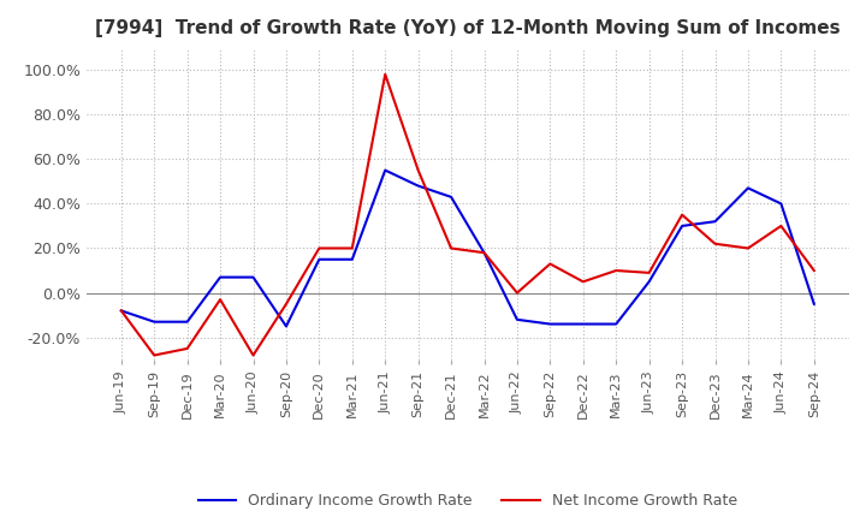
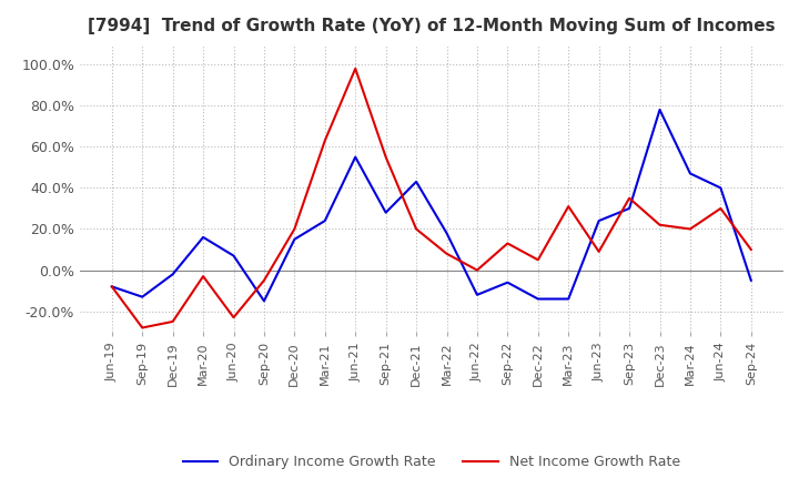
Ordinary Income Growth Rate/Dec-19: -13% -> -2%
Ordinary Income Growth Rate/Mar-20: 7% -> 16%
Net Income Growth Rate/Jun-20: -28% -> -23%
Ordinary Income Growth Rate/Mar-21: 15% -> 24%
Net Income Growth Rate/Mar-21: 20% -> 63%
Ordinary Income Growth Rate/Sep-21: 48% -> 28%
Net Income Growth Rate/Mar-22: 18% -> 8%
Ordinary Income Growth Rate/Sep-22: -14% -> -6%
Net Income Growth Rate/Mar-23: 10% -> 31%
Ordinary Income Growth Rate/Jun-23: 5% -> 24%
Ordinary Income Growth Rate/Dec-23: 32% -> 78%
